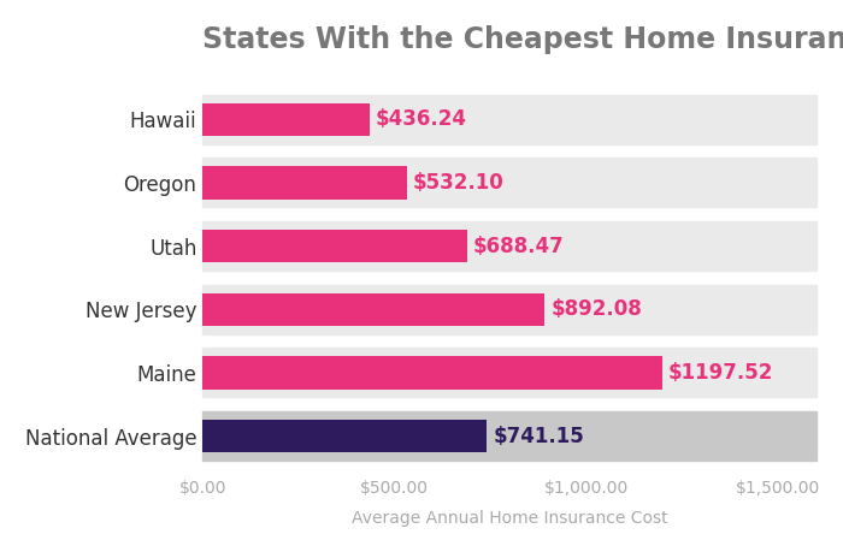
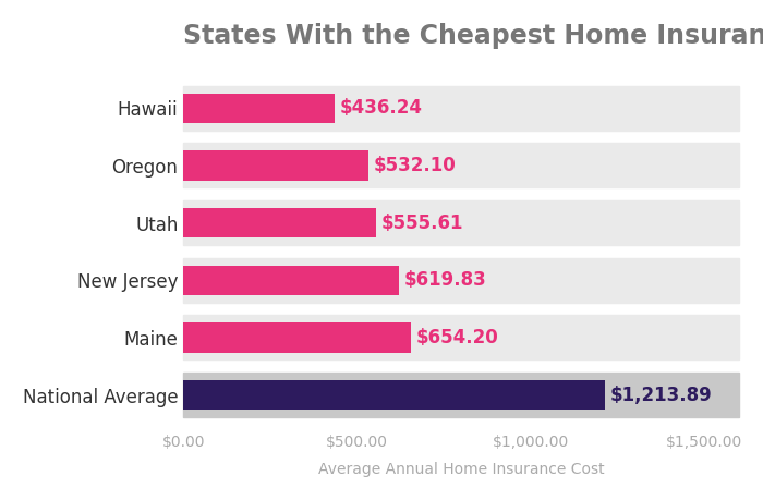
Utah: $688.47 -> $555.61
New Jersey: $892.08 -> $619.83
Maine: $1197.52 -> $654.20
National Average: $741.15 -> $1,213.89
